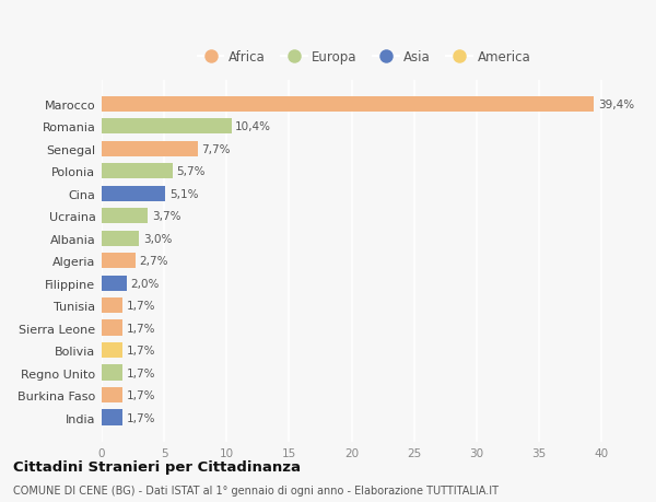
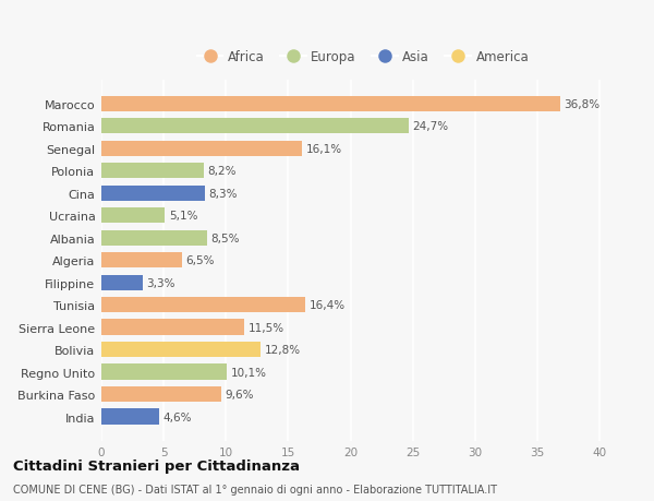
Marocco: 39,4% -> 36,8%
Romania: 10,4% -> 24,7%
Senegal: 7,7% -> 16,1%
Polonia: 5,7% -> 8,2%
Cina: 5,1% -> 8,3%
Ucraina: 3,7% -> 5,1%
Albania: 3,0% -> 8,5%
Algeria: 2,7% -> 6,5%
Filippine: 2,0% -> 3,3%
Tunisia: 1,7% -> 16,4%
Sierra Leone: 1,7% -> 11,5%
Bolivia: 1,7% -> 12,8%
Regno Unito: 1,7% -> 10,1%
Burkina Faso: 1,7% -> 9,6%
India: 1,7% -> 4,6%
